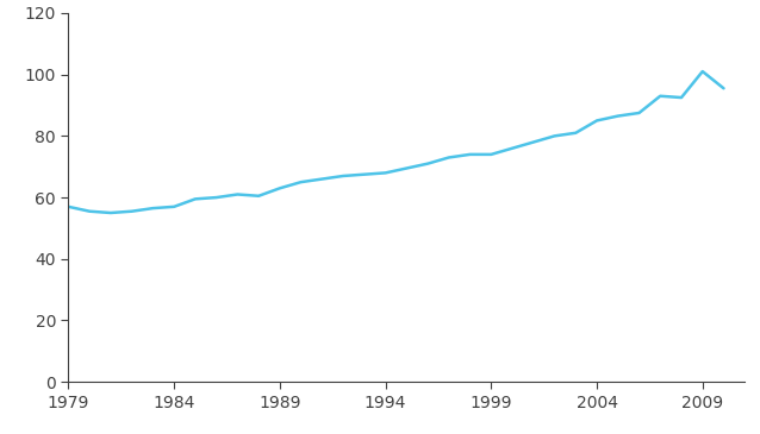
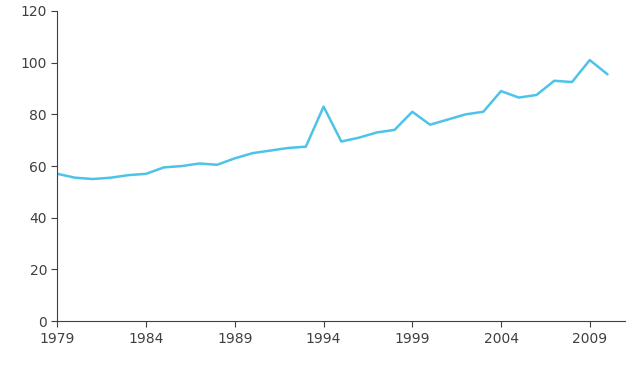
1994: 68.0 -> 83.0
1999: 74.0 -> 81.0
2004: 85.0 -> 89.0
